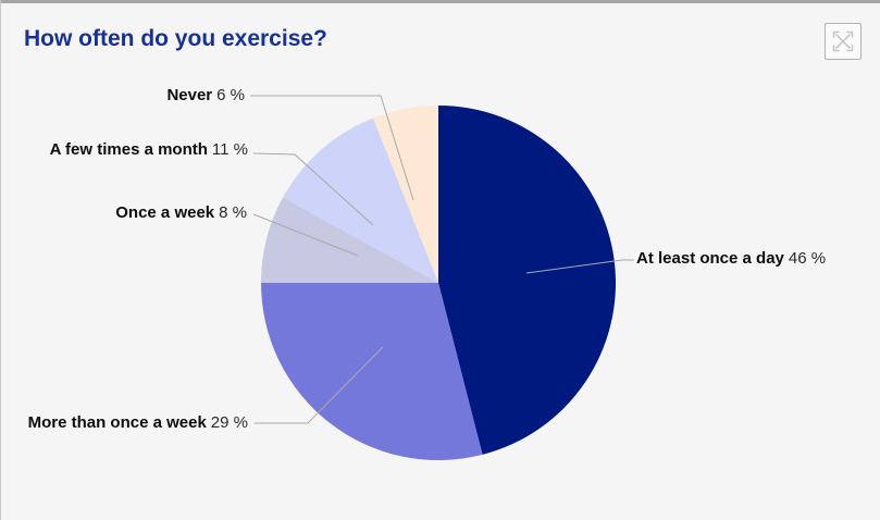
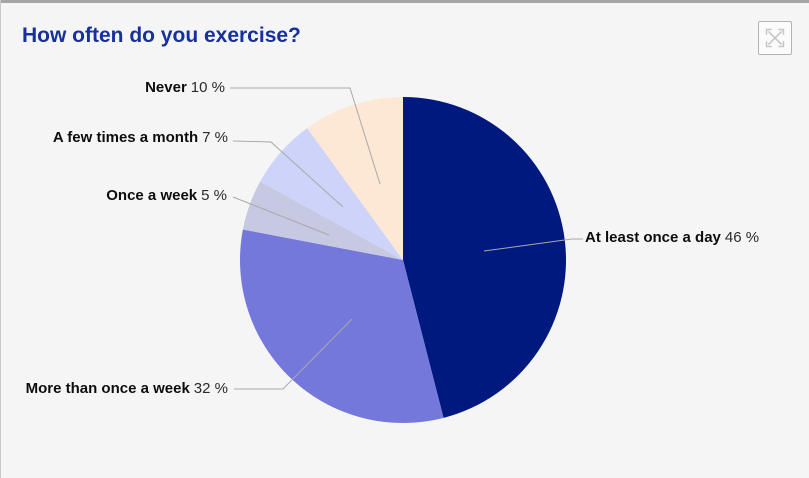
More than once a week: 29 -> 32
Once a week: 8 -> 5
A few times a month: 11 -> 7
Never: 6 -> 10
